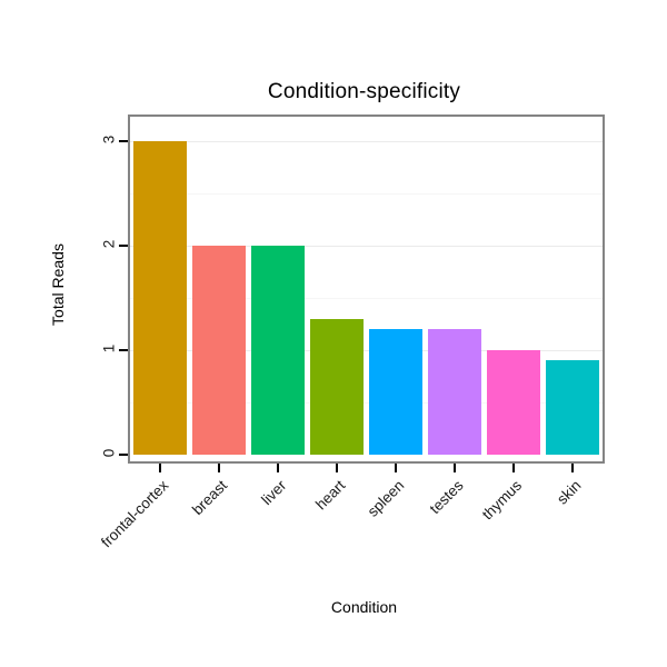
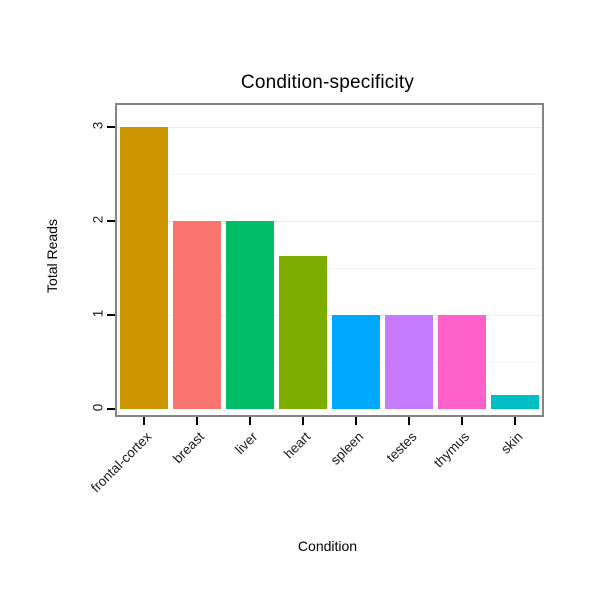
heart: 1.3 -> 1.6
spleen: 1.2 -> 1.0
testes: 1.2 -> 1.0
skin: 0.9 -> 0.1
